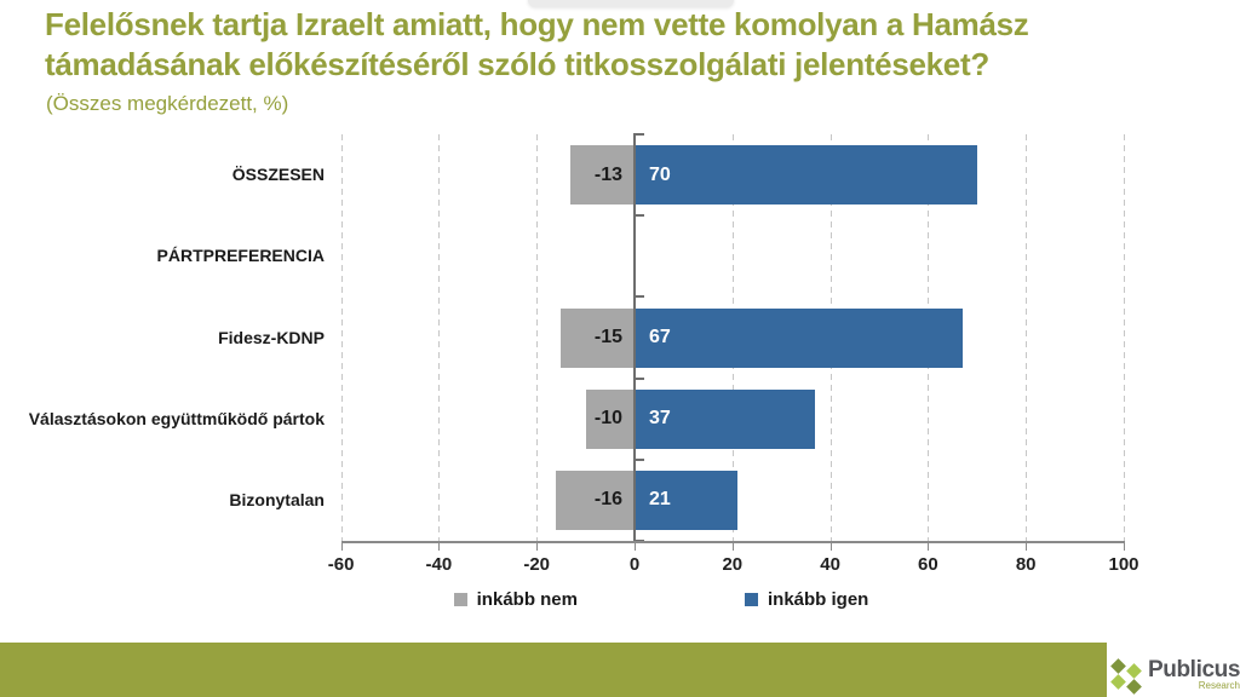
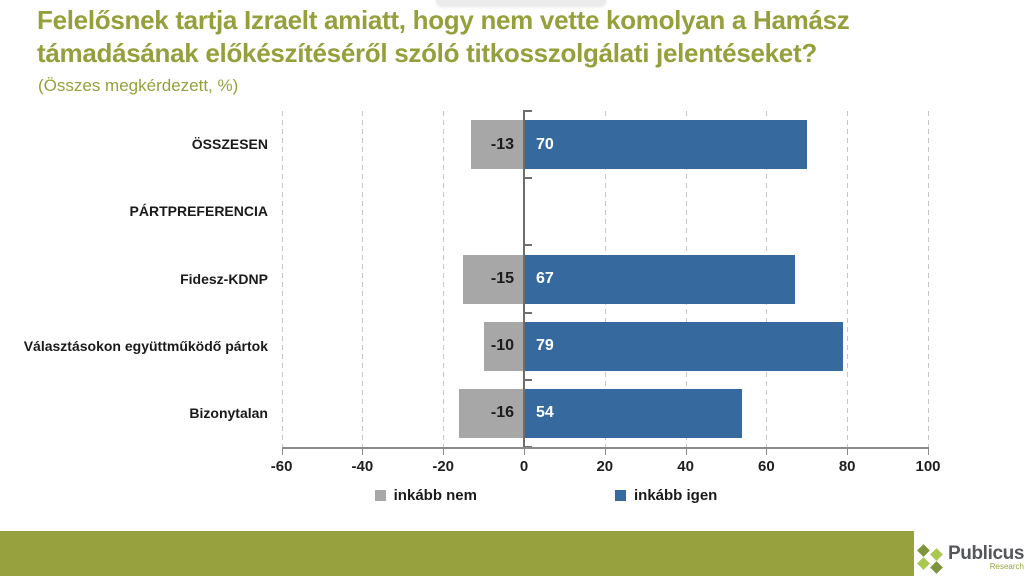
inkább igen/Választásokon együttműködő pártok: 37 -> 79
inkább igen/Bizonytalan: 21 -> 54
